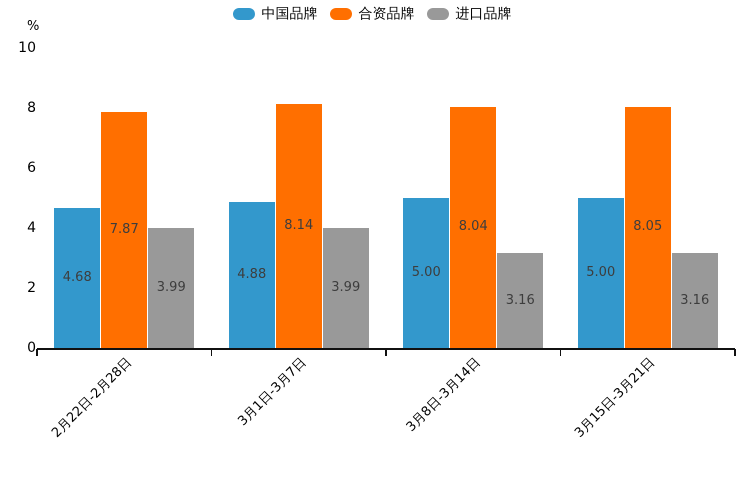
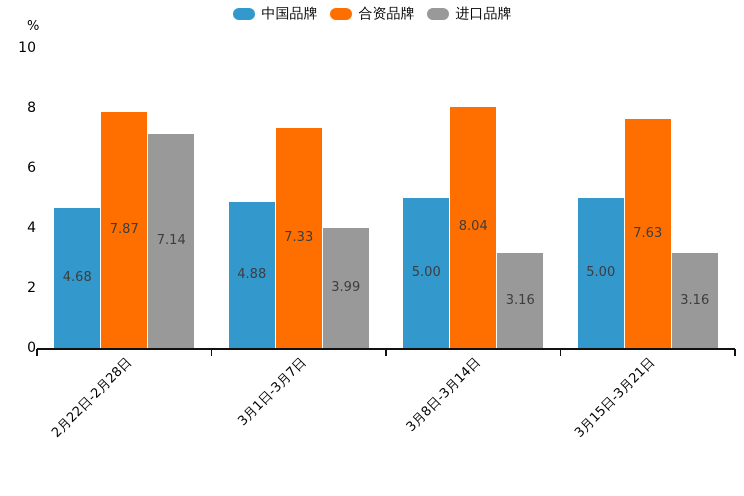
进口品牌/2月22日-2月28日: 3.99 -> 7.14
合资品牌/3月1日-3月7日: 8.14 -> 7.33
合资品牌/3月15日-3月21日: 8.05 -> 7.63
